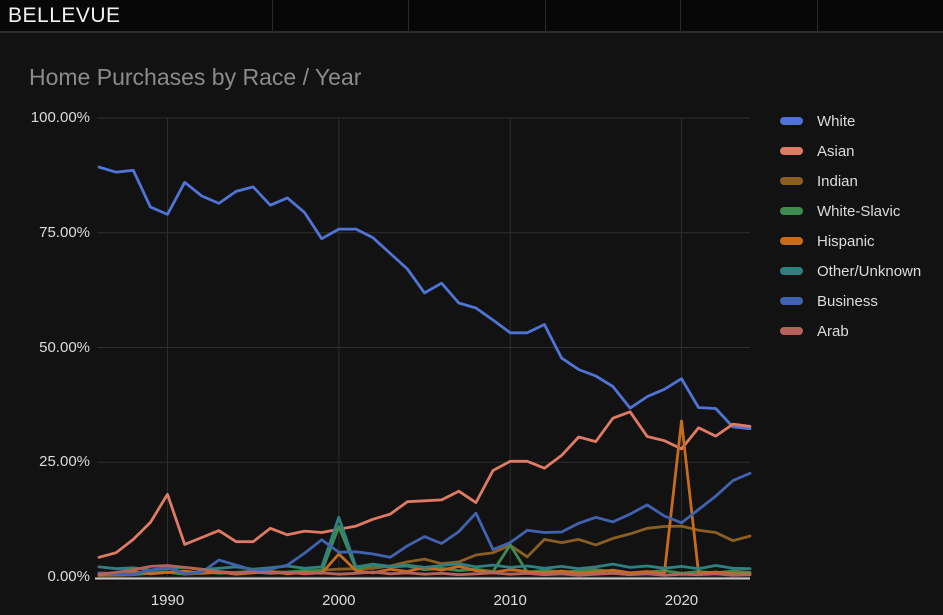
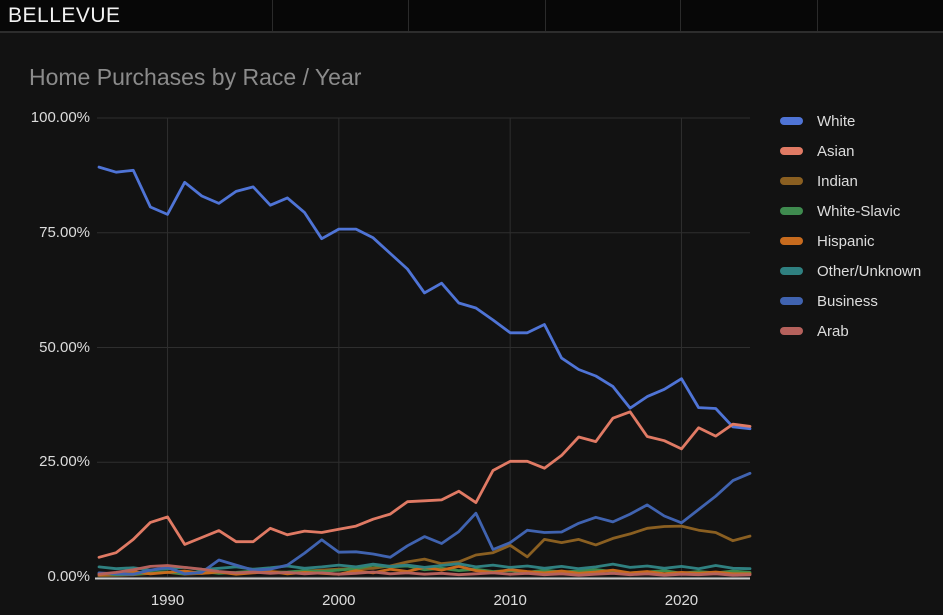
Asian/1990: 18% -> 13%
White-Slavic/2000: 11% -> 2%
Hispanic/2000: 5% -> 1%
Other/Unknown/2000: 13% -> 3%
White-Slavic/2010: 7% -> 1%
Hispanic/2020: 34% -> 1%
